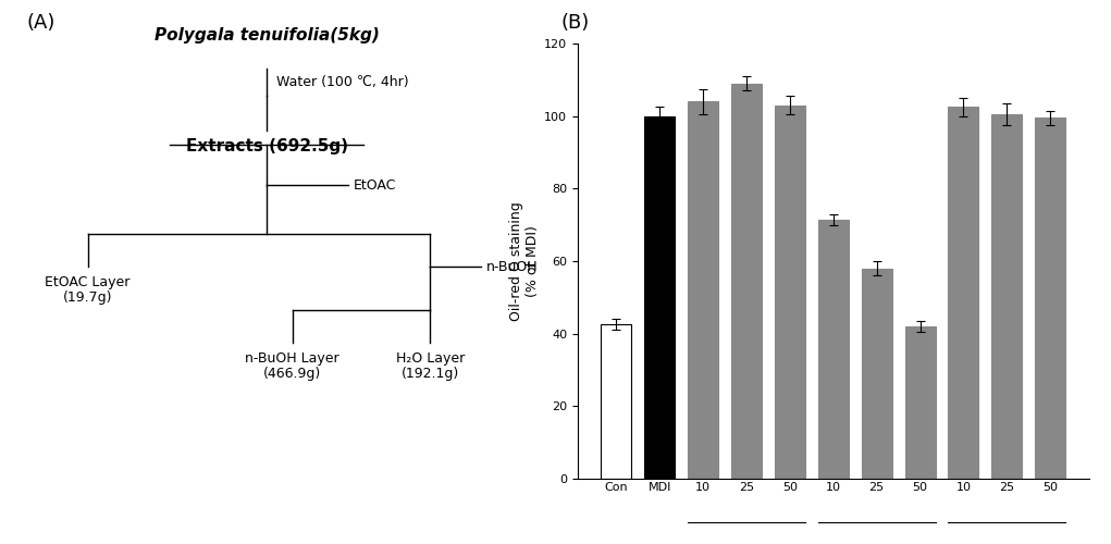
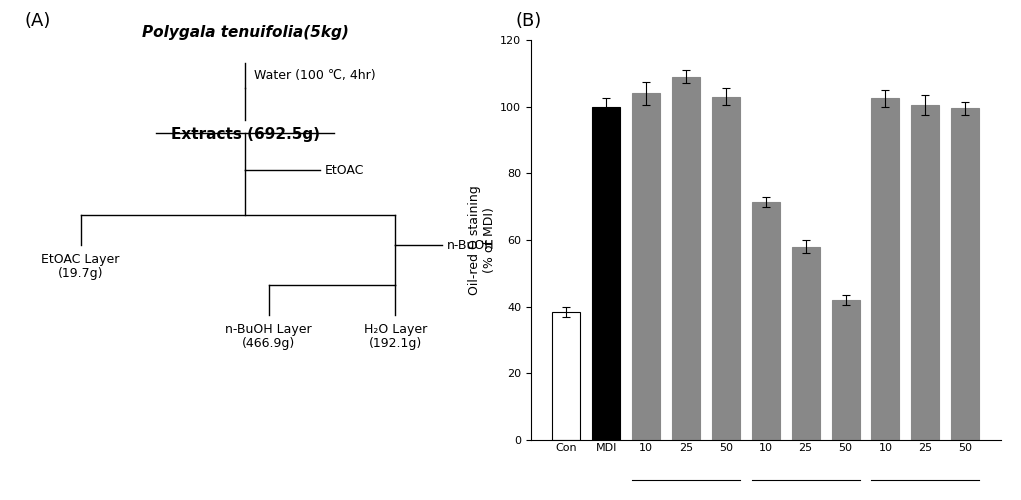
Con: 42.5 -> 38.5
